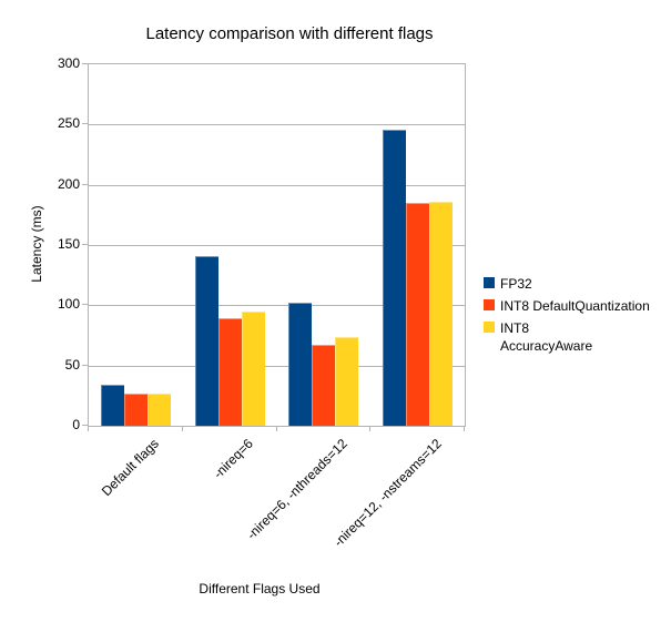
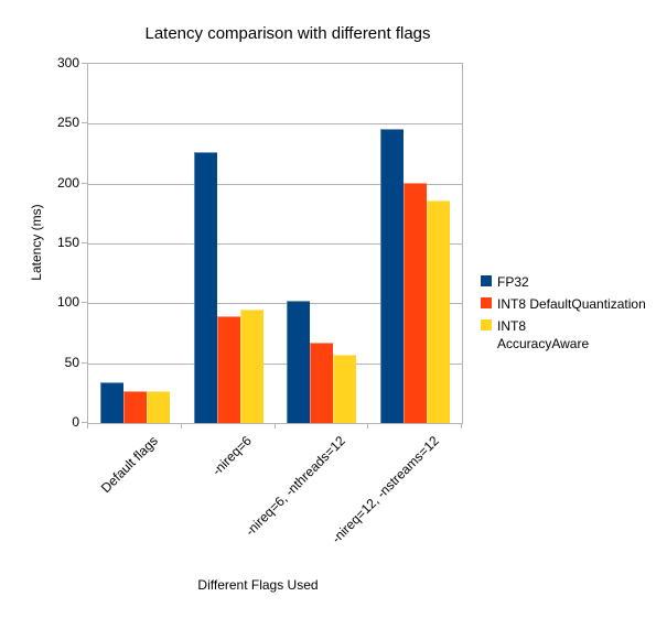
FP32/-nireq=6: 141 -> 226
INT8 AccuracyAware/-nireq=6, -nthreads=12: 74 -> 57
INT8 DefaultQuantization/-nireq=12, -nstreams=12: 185 -> 201
